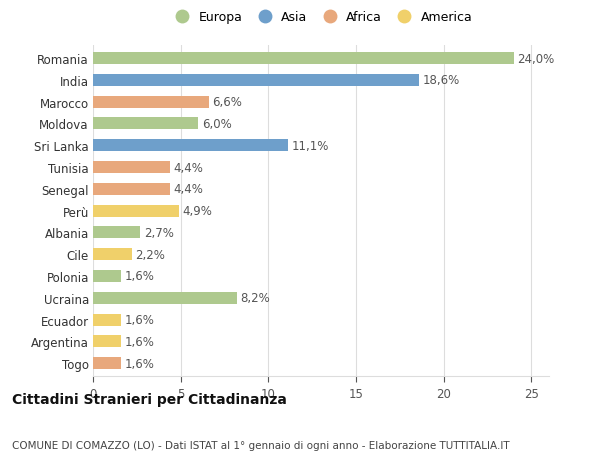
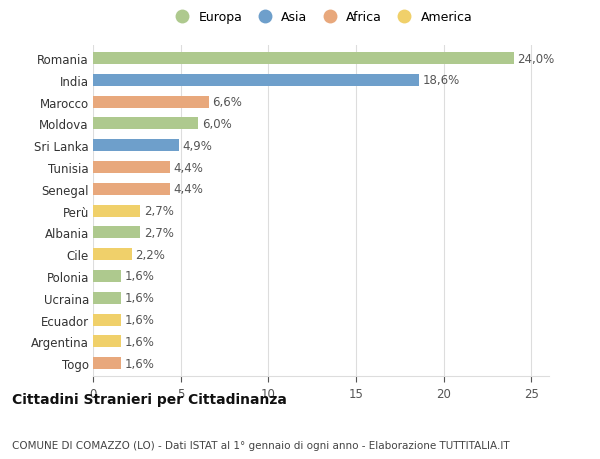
Sri Lanka: 11,1% -> 4,9%
Perù: 4,9% -> 2,7%
Ucraina: 8,2% -> 1,6%
